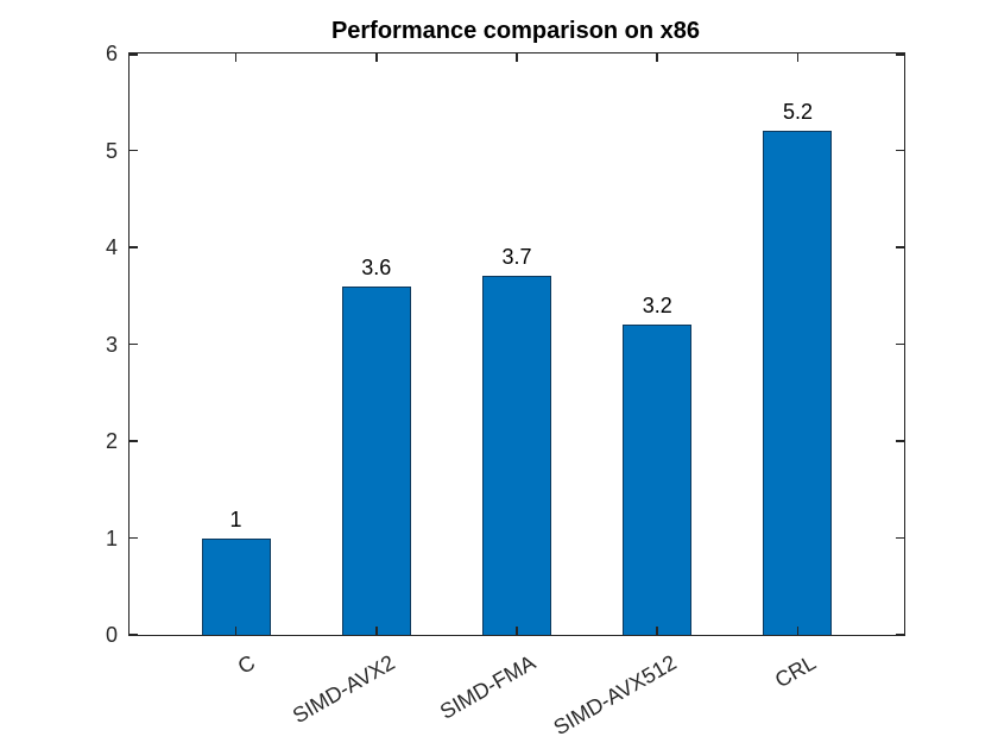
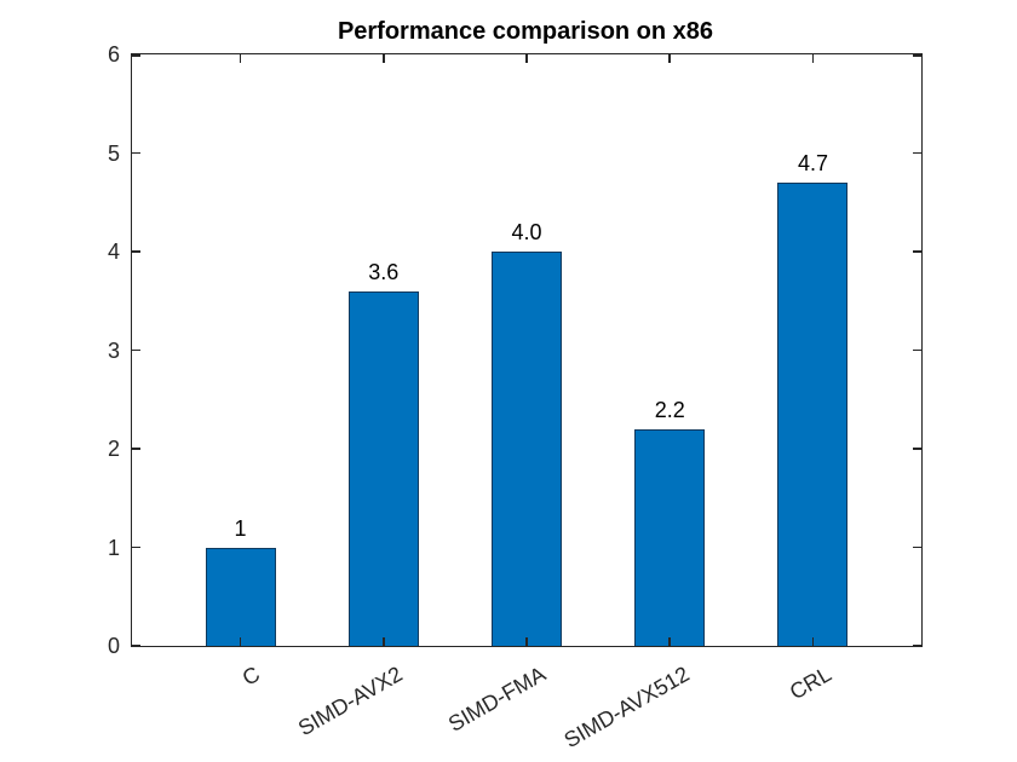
SIMD-FMA: 3.7 -> 4.0
SIMD-AVX512: 3.2 -> 2.2
CRL: 5.2 -> 4.7
